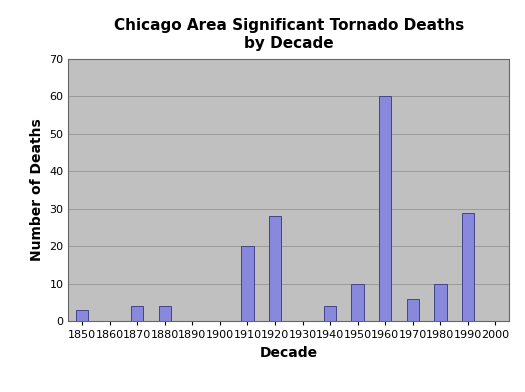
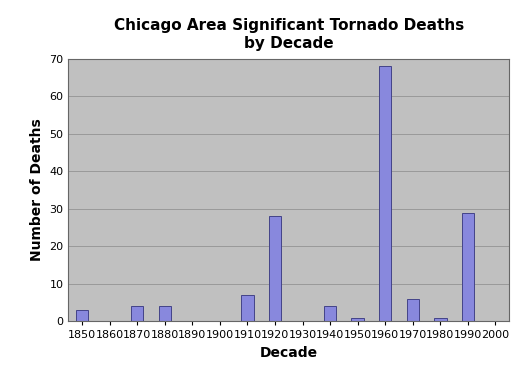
1910: 20 -> 7
1950: 10 -> 1
1960: 60 -> 68
1980: 10 -> 1
